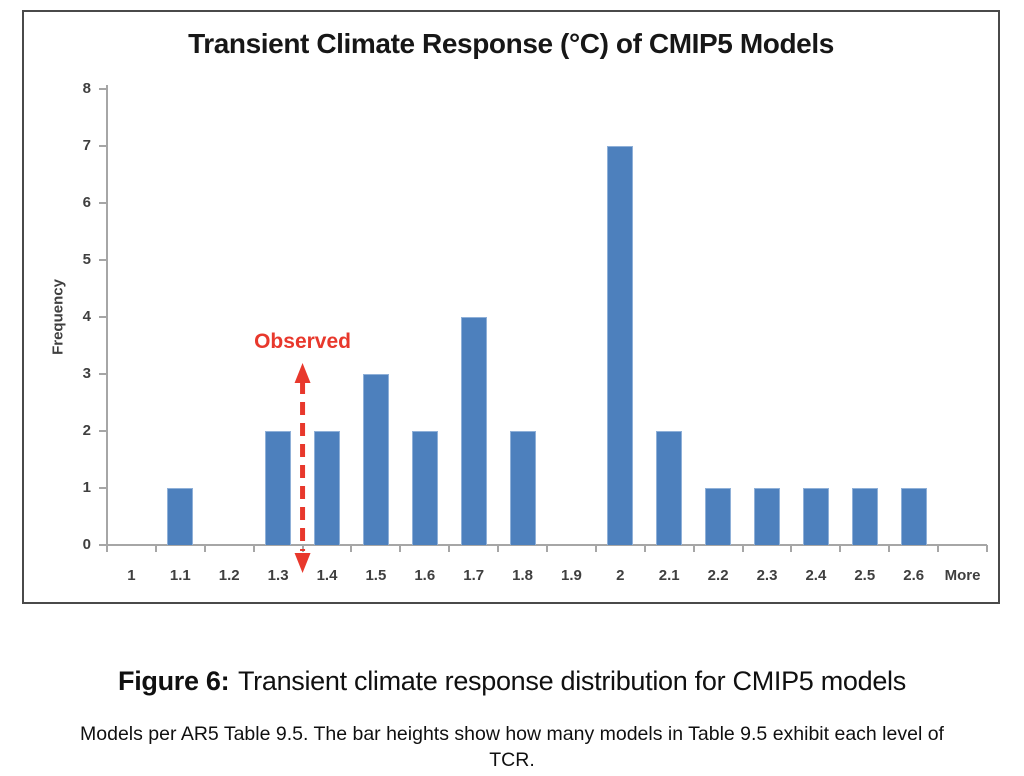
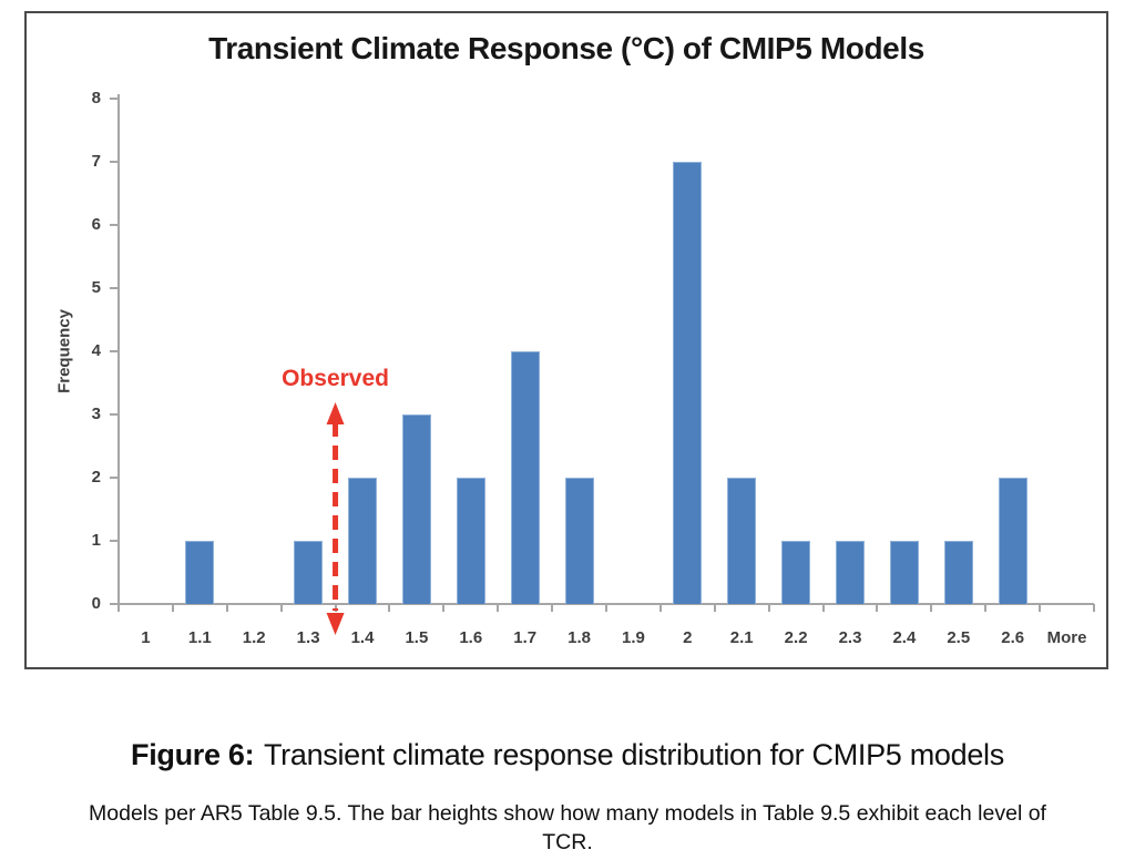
1.3: 2 -> 1
2.6: 1 -> 2
